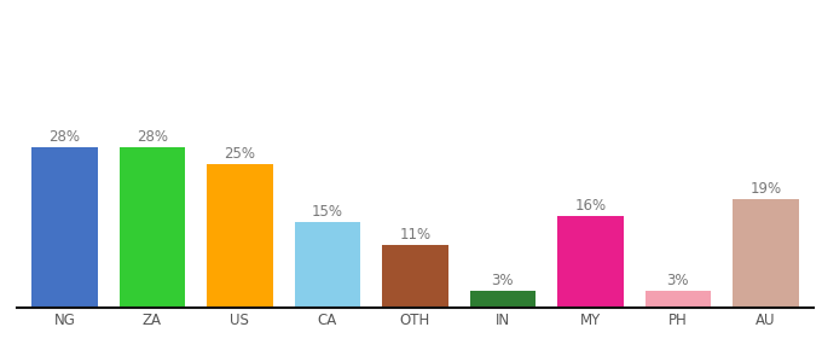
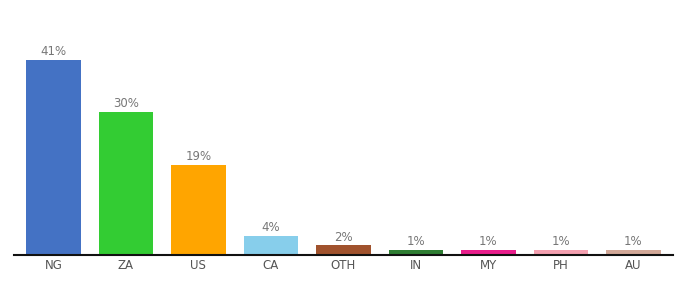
NG: 28% -> 41%
ZA: 28% -> 30%
US: 25% -> 19%
CA: 15% -> 4%
OTH: 11% -> 2%
IN: 3% -> 1%
MY: 16% -> 1%
PH: 3% -> 1%
AU: 19% -> 1%
